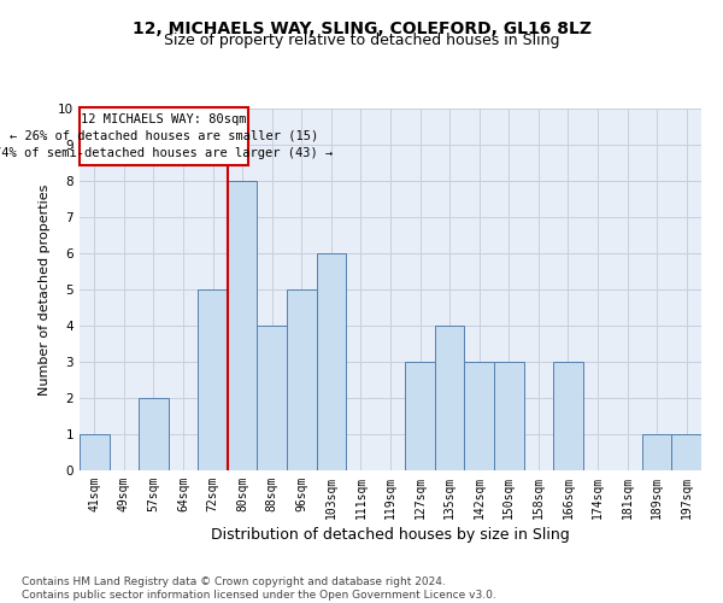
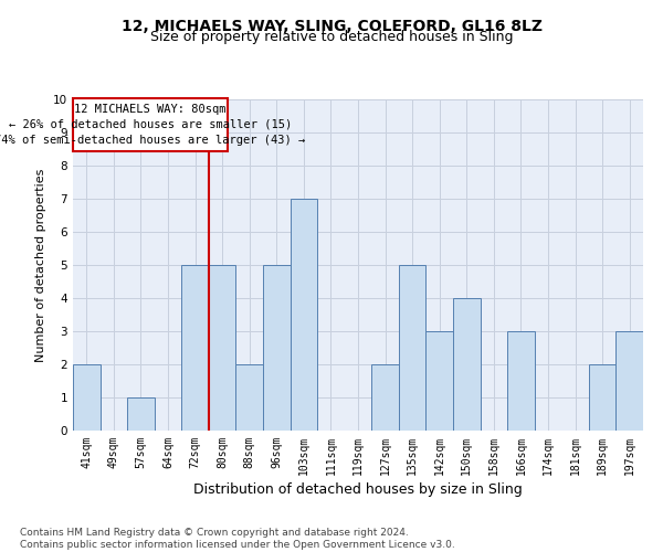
41sqm: 1 -> 2
57sqm: 2 -> 1
80sqm: 8 -> 5
88sqm: 4 -> 2
103sqm: 6 -> 7
127sqm: 3 -> 2
135sqm: 4 -> 5
150sqm: 3 -> 4
189sqm: 1 -> 2
197sqm: 1 -> 3
